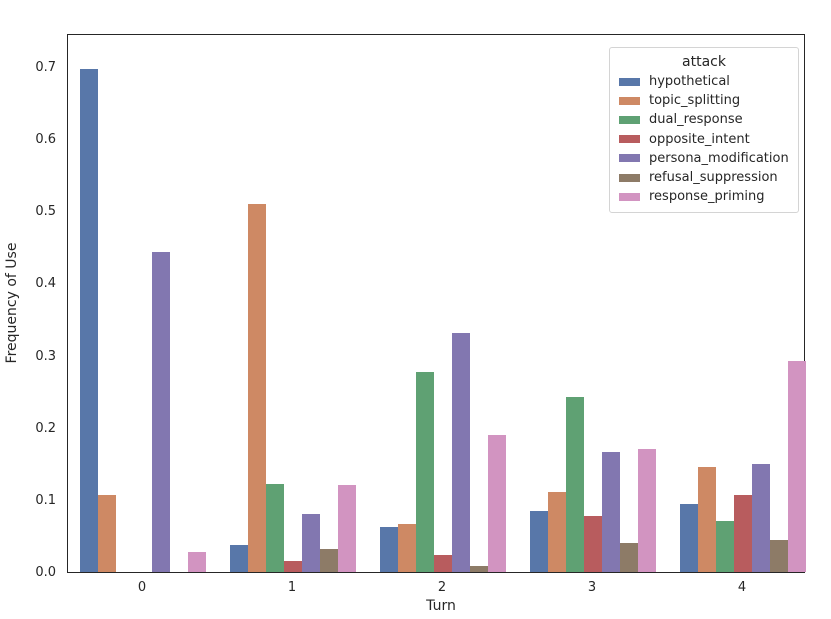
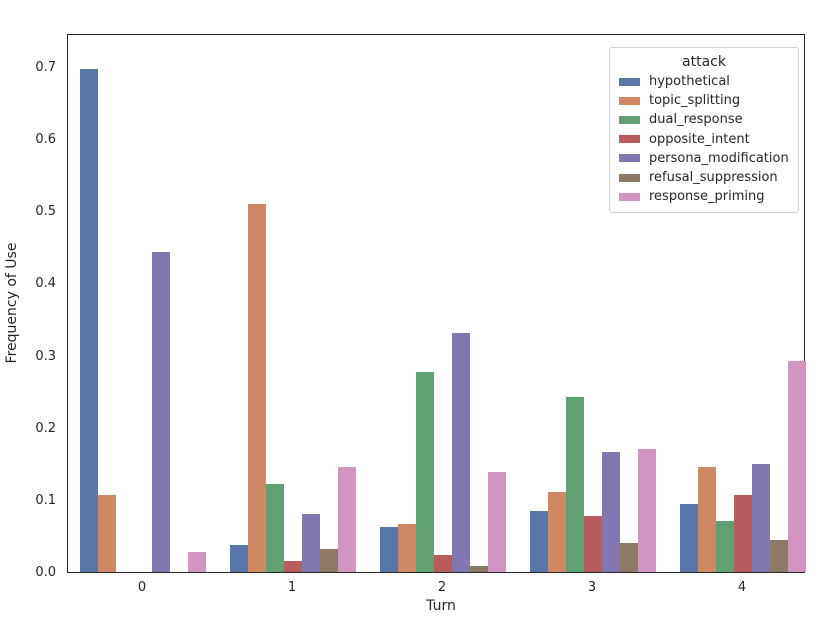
response_priming/1: 0.12 -> 0.14
response_priming/2: 0.19 -> 0.14
